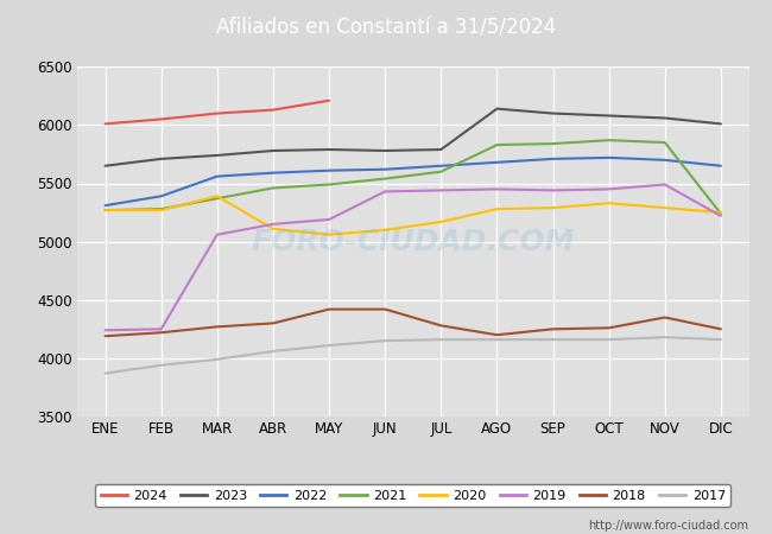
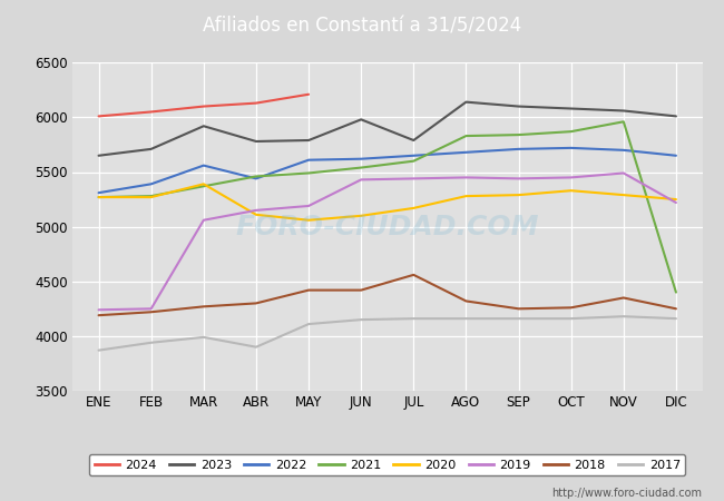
2023/MAR: 5740 -> 5920
2022/ABR: 5590 -> 5440
2017/ABR: 4060 -> 3900
2023/JUN: 5780 -> 5980
2018/JUL: 4280 -> 4560
2018/AGO: 4200 -> 4320
2021/NOV: 5850 -> 5960
2021/DIC: 5240 -> 4400
